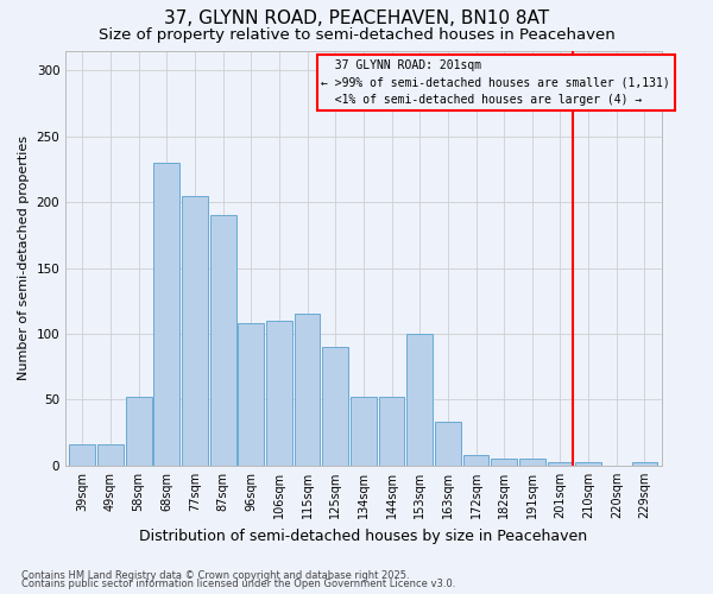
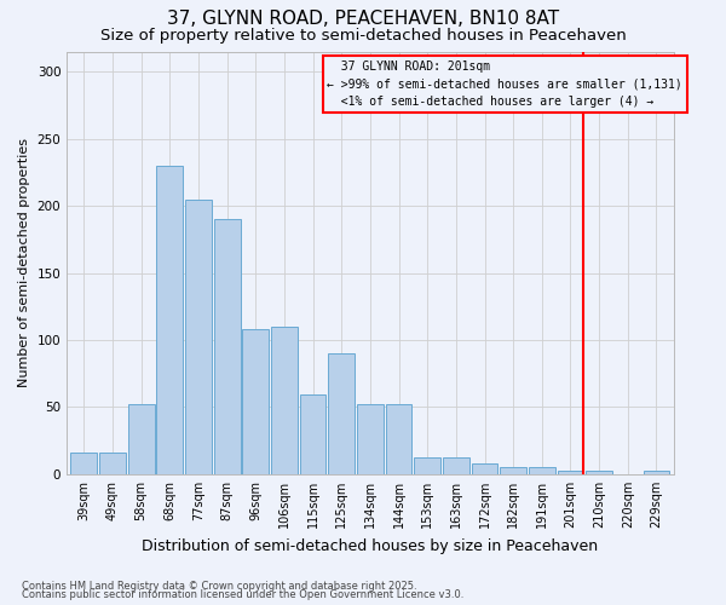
115sqm: 115 -> 59
153sqm: 100 -> 13
163sqm: 33 -> 13
